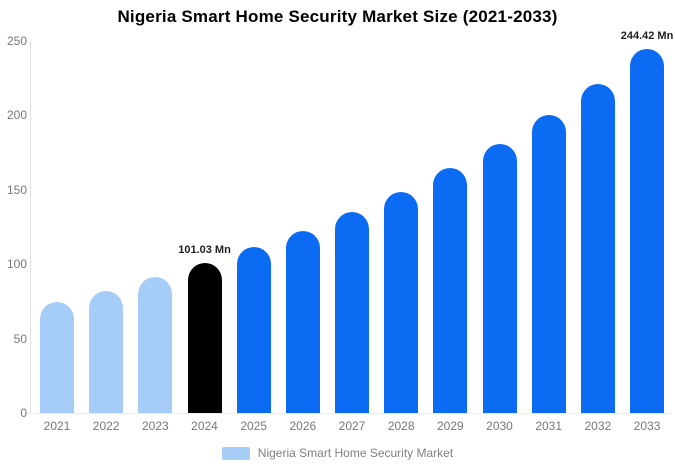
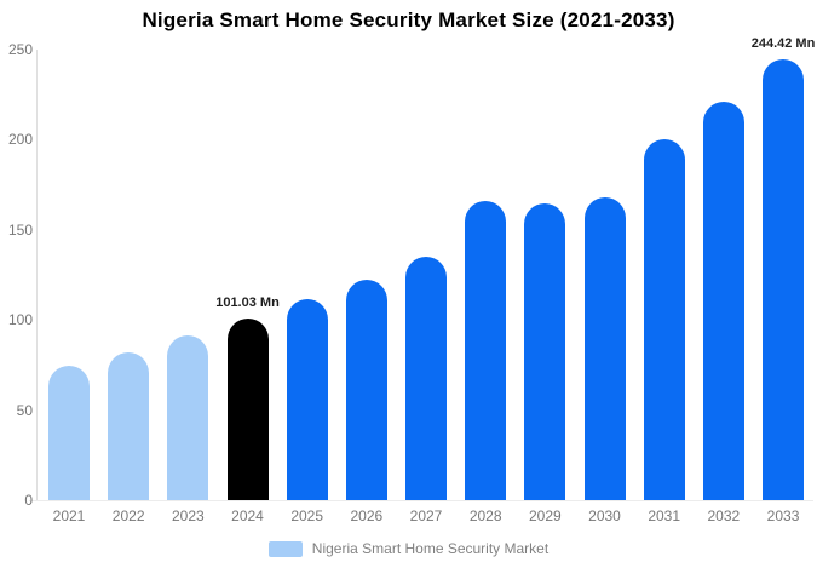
2028: 149 -> 166
2030: 181 -> 168
